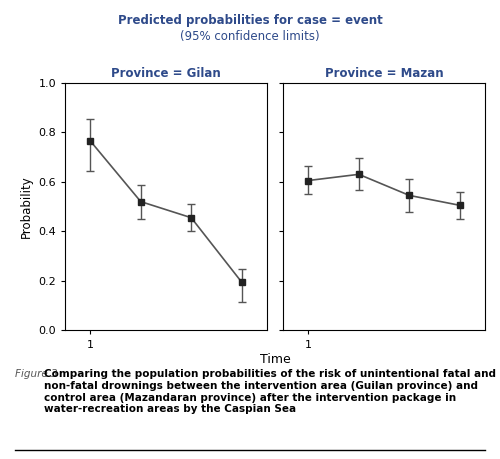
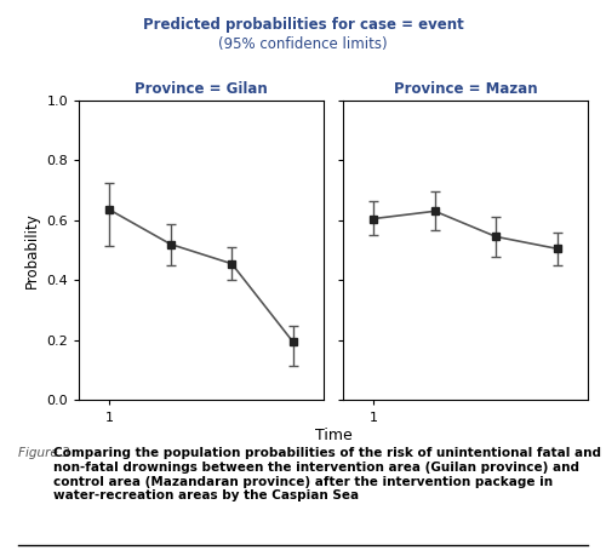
Province = Gilan/1: 0.765 -> 0.635
